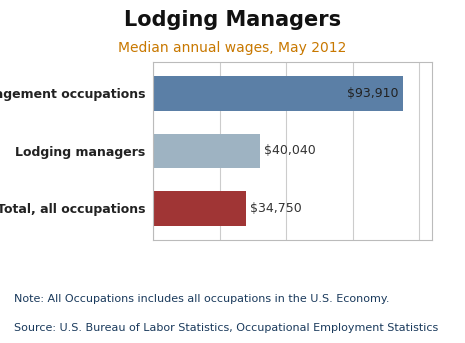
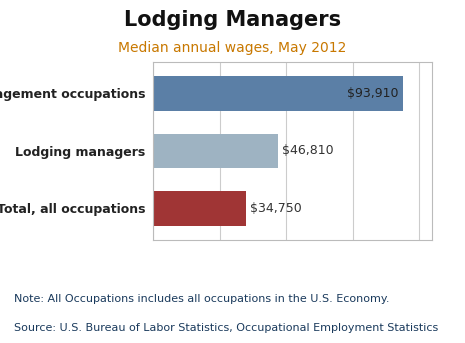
Lodging managers: $40,040 -> $46,810
